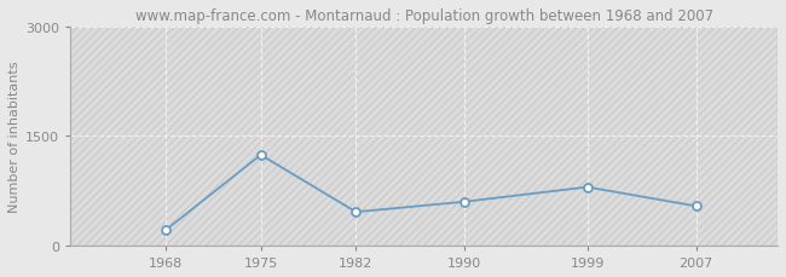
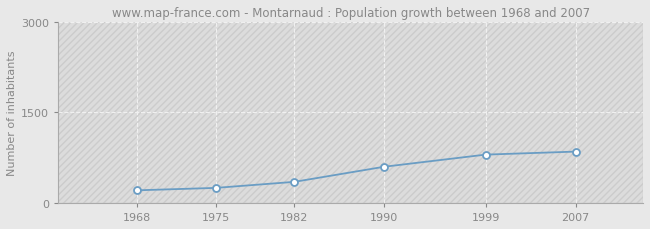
1975: 1240 -> 250
1982: 460 -> 350
2007: 540 -> 850
